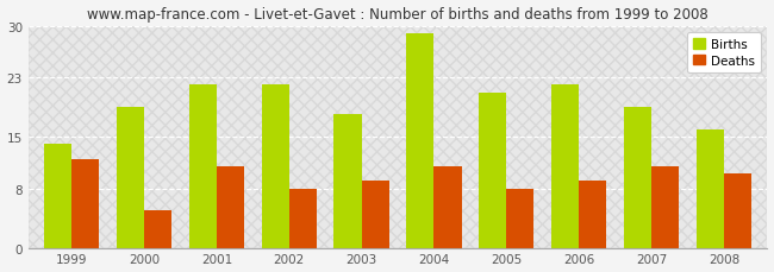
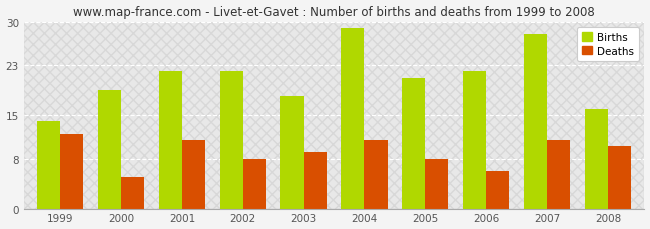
Deaths/2006: 9 -> 6
Births/2007: 19 -> 28
